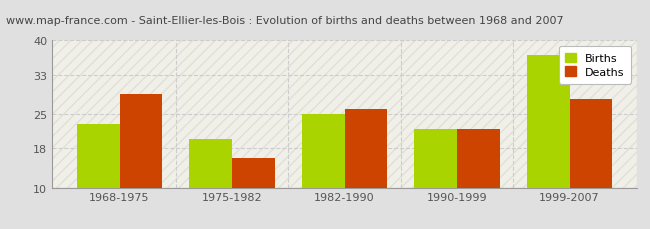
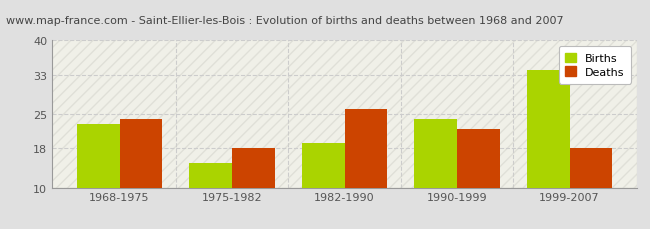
Deaths/1968-1975: 29 -> 24
Births/1975-1982: 20 -> 15
Deaths/1975-1982: 16 -> 18
Births/1982-1990: 25 -> 19
Births/1990-1999: 22 -> 24
Births/1999-2007: 37 -> 34
Deaths/1999-2007: 28 -> 18
